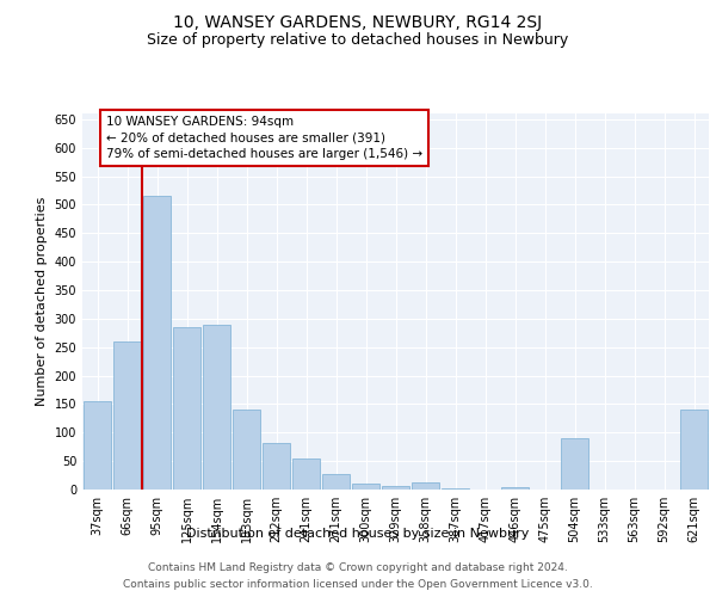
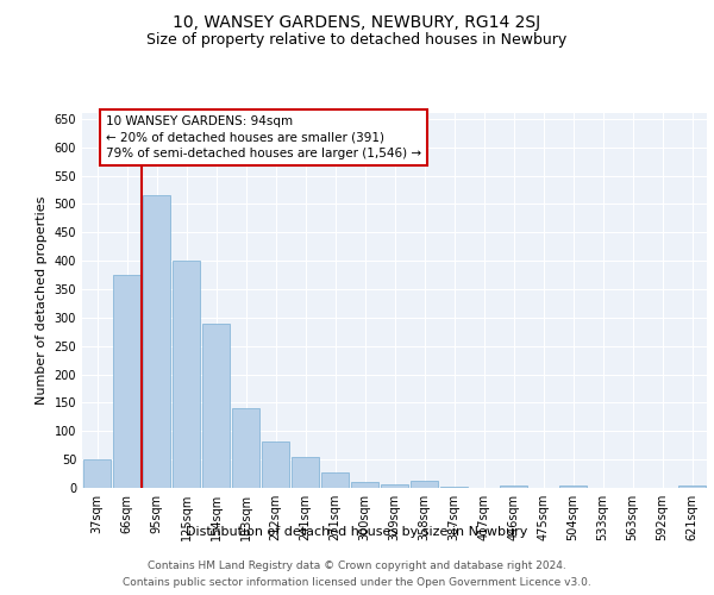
37sqm: 155 -> 50
66sqm: 260 -> 375
125sqm: 285 -> 400
504sqm: 90 -> 5
621sqm: 140 -> 5
